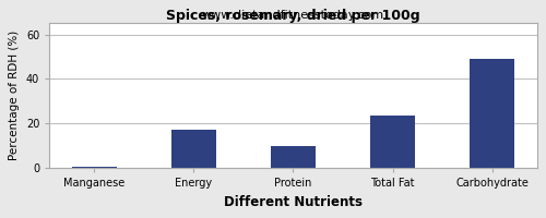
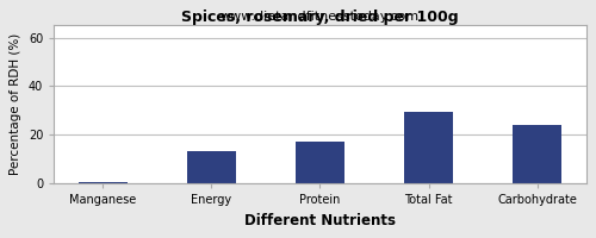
Energy: 17.0 -> 13.5
Protein: 10.0 -> 17.0
Total Fat: 23.5 -> 29.5
Carbohydrate: 49.0 -> 24.0
